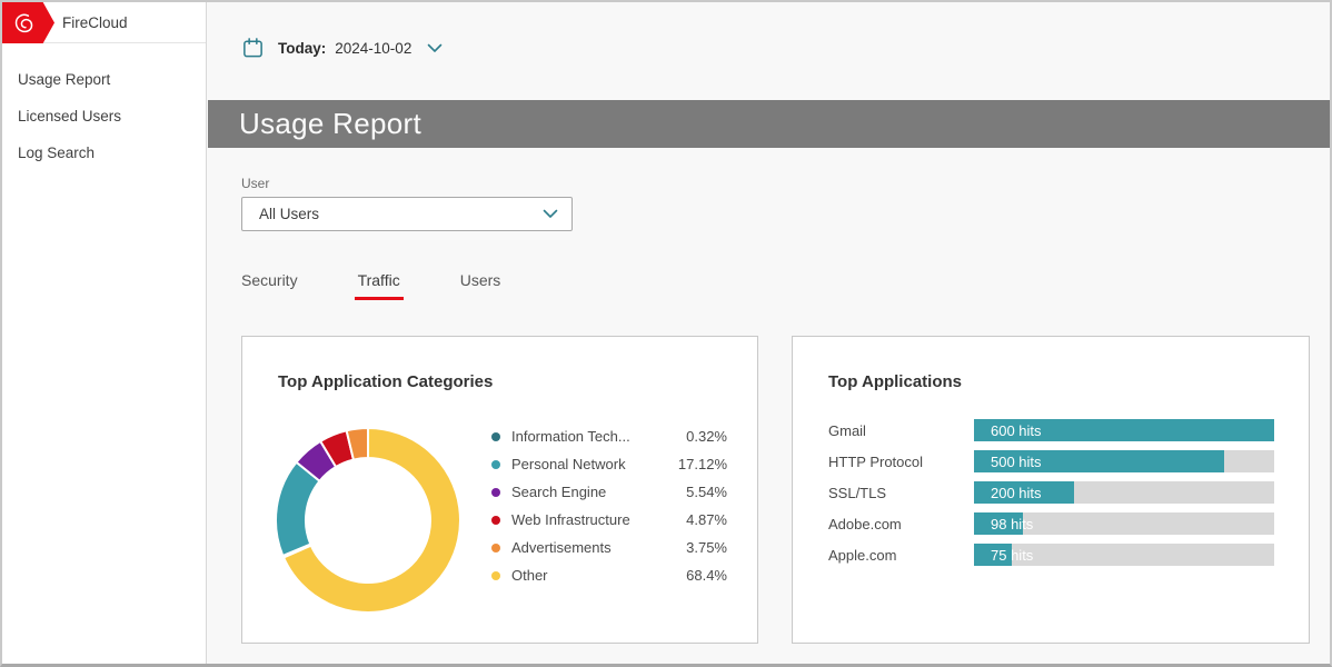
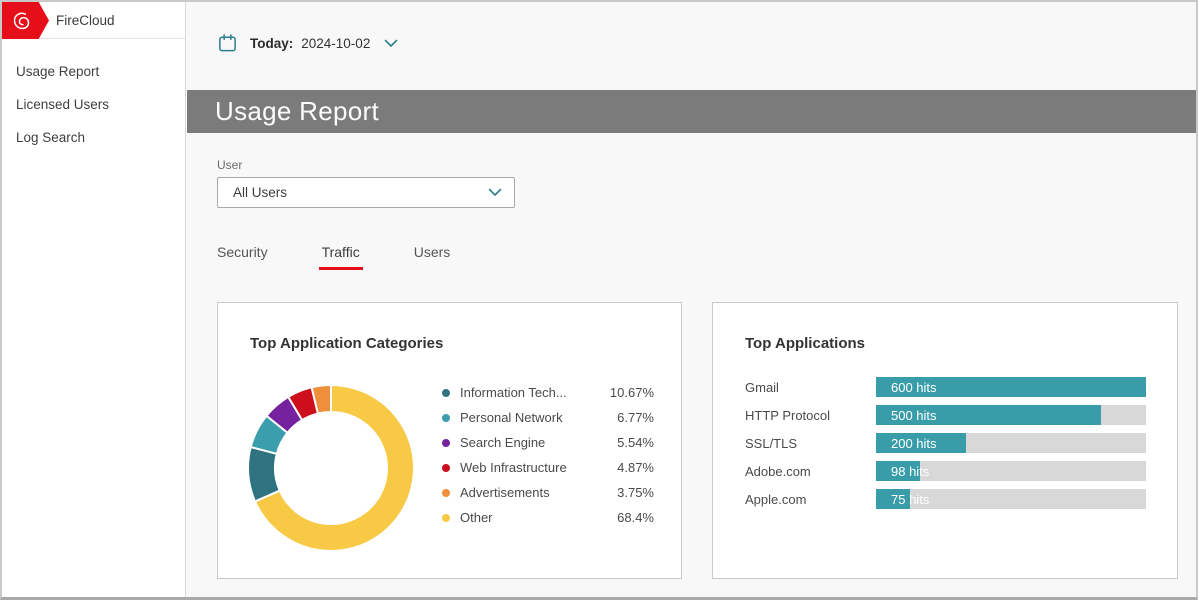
Top Application Categories/Information Tech...: 0.32% -> 10.67%
Top Application Categories/Personal Network: 17.12% -> 6.77%
